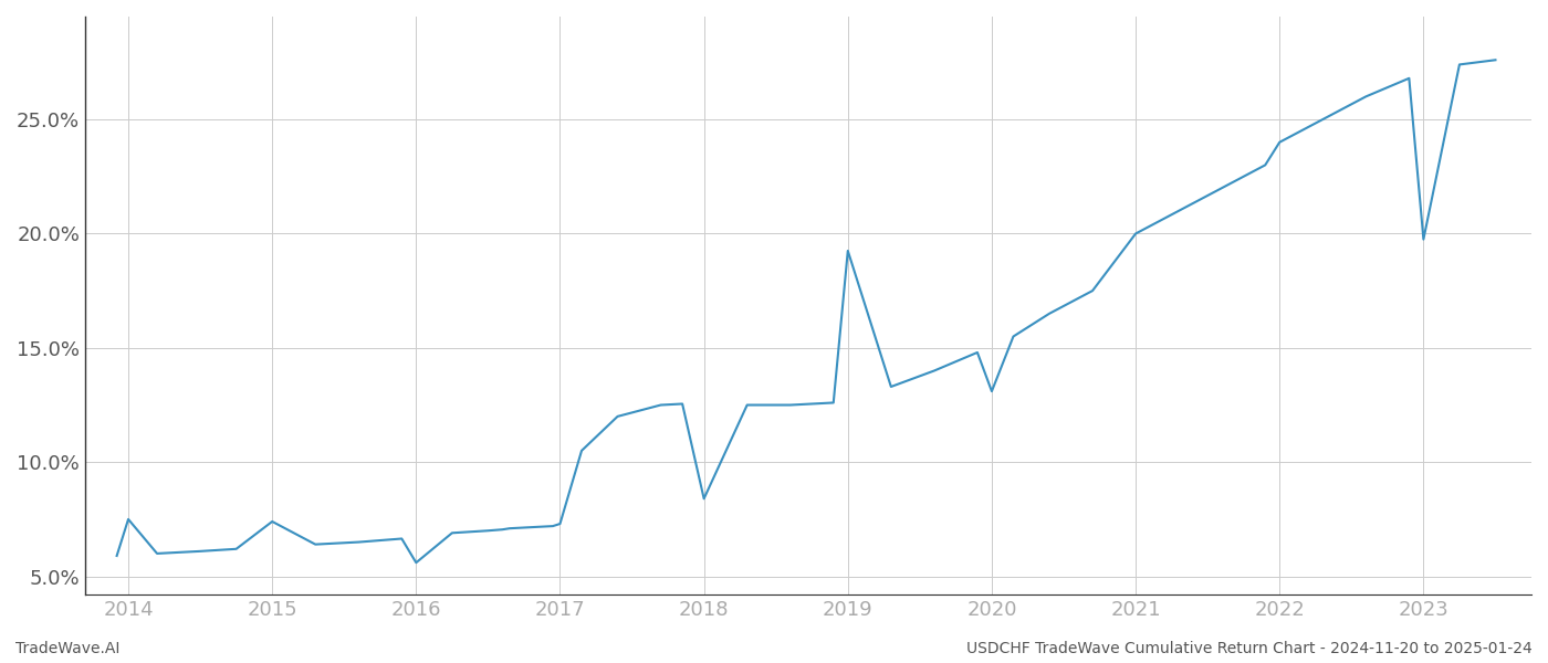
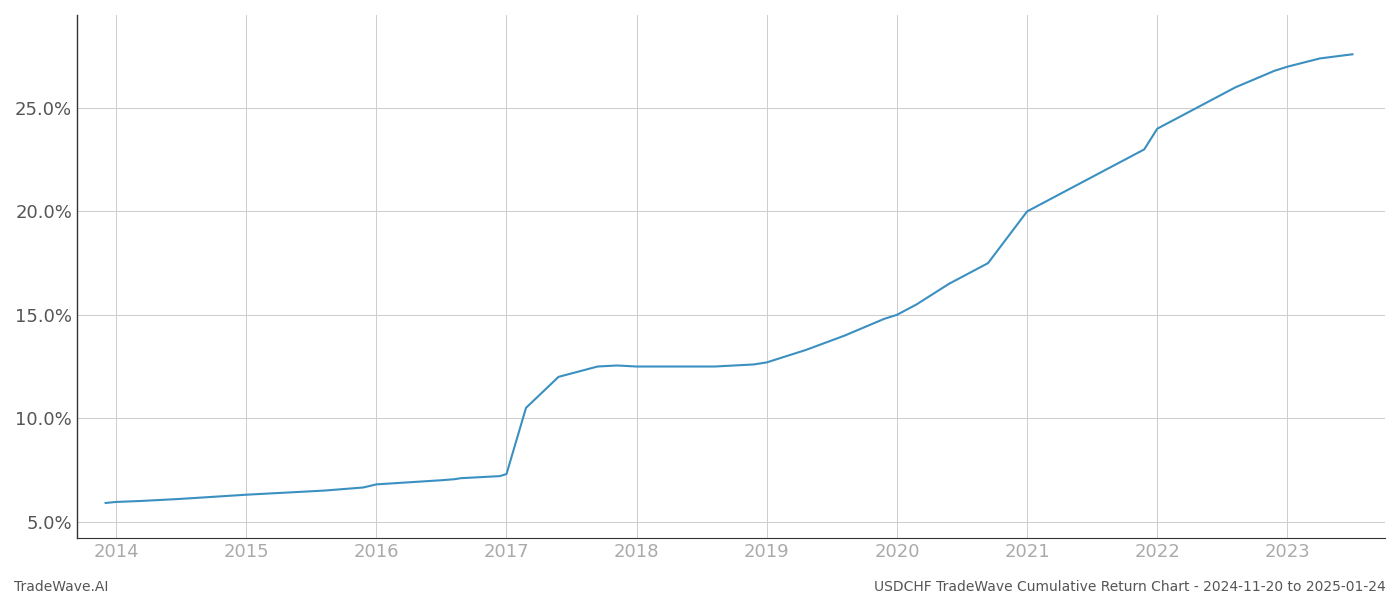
2014: 7.50% -> 5.95%
2015: 7.40% -> 6.30%
2016: 5.60% -> 6.80%
2018: 8.40% -> 12.50%
2019: 19.25% -> 12.70%
2020: 13.10% -> 15.00%
2023: 19.75% -> 27.00%
